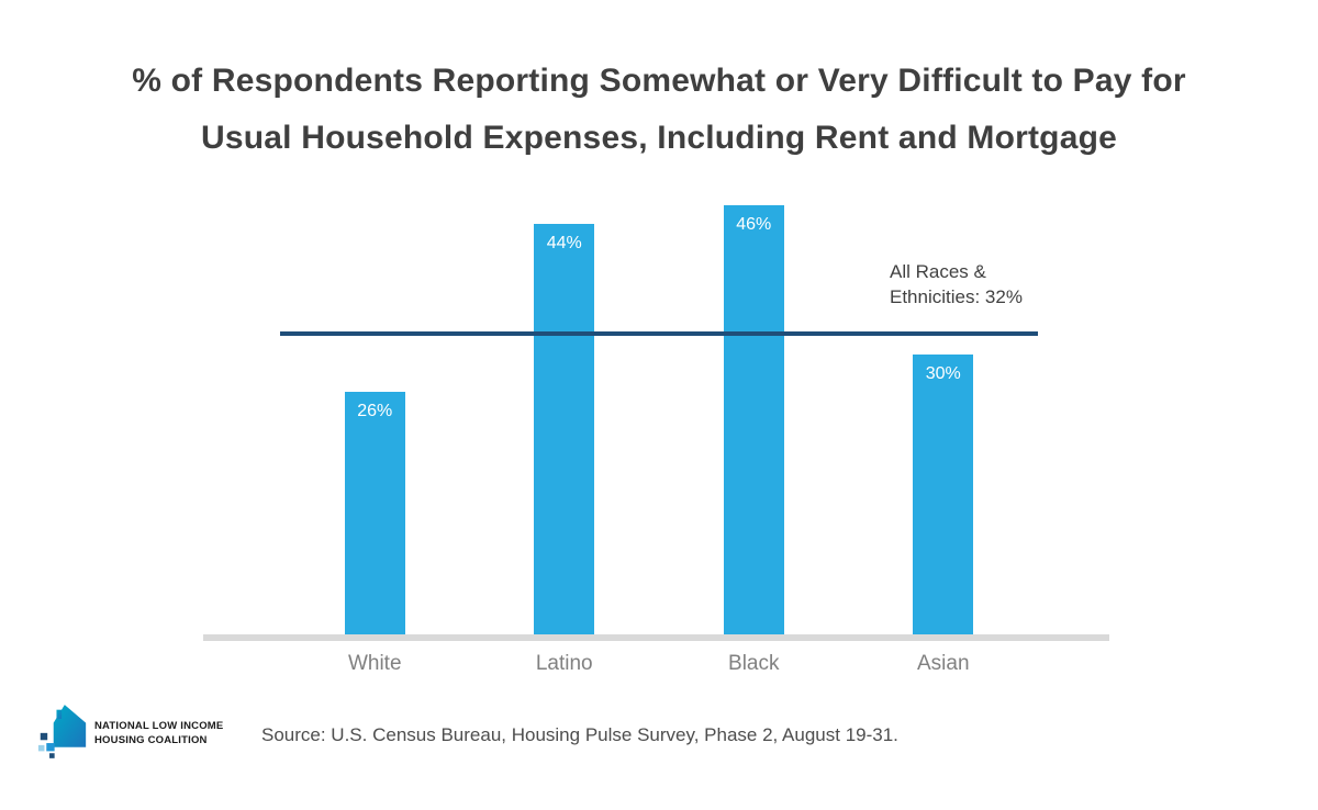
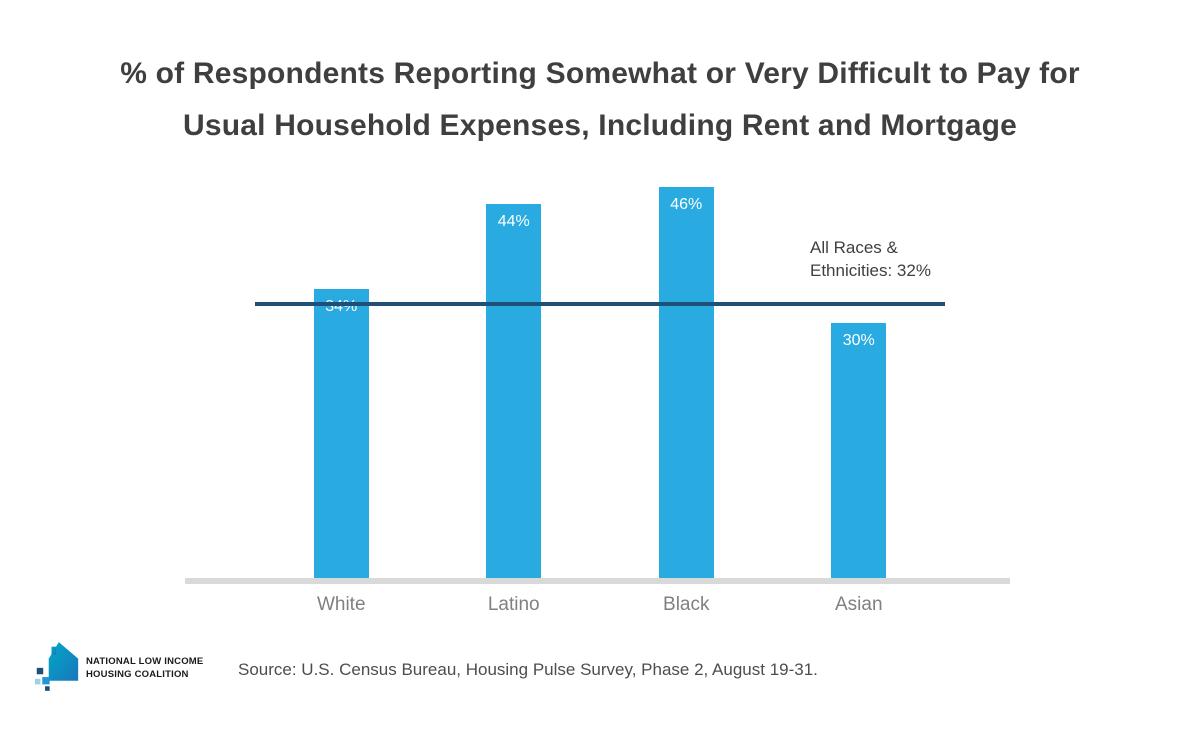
White: 26% -> 34%
